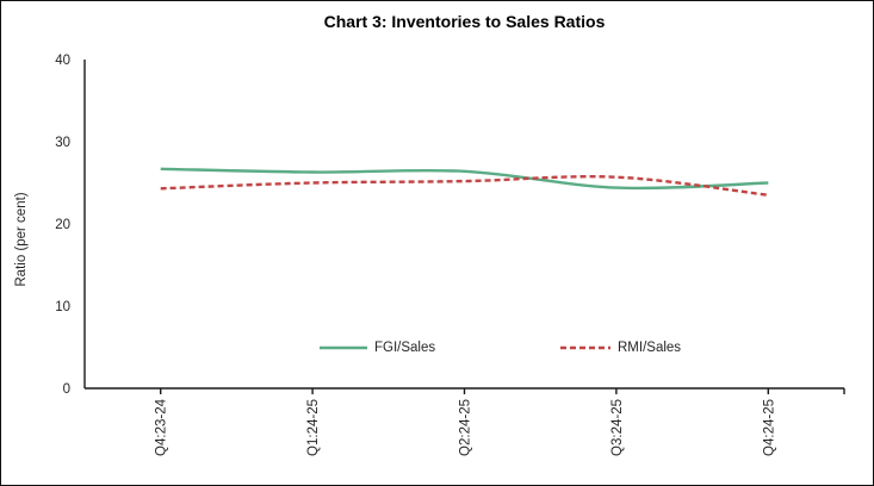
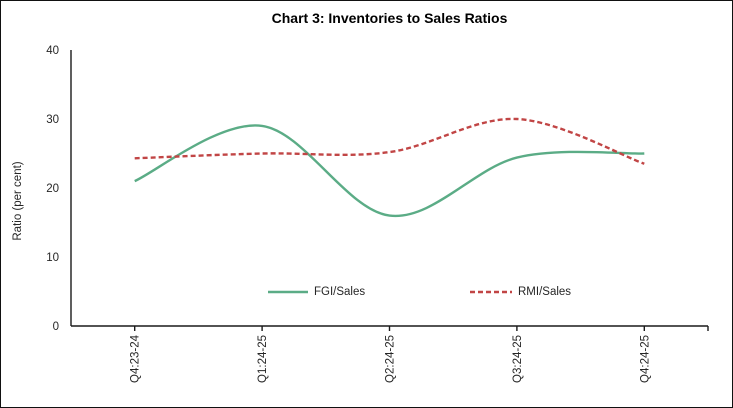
FGI/Sales/Q4:23-24: 27 -> 21
FGI/Sales/Q1:24-25: 26 -> 29
FGI/Sales/Q2:24-25: 26 -> 16
RMI/Sales/Q3:24-25: 26 -> 30
